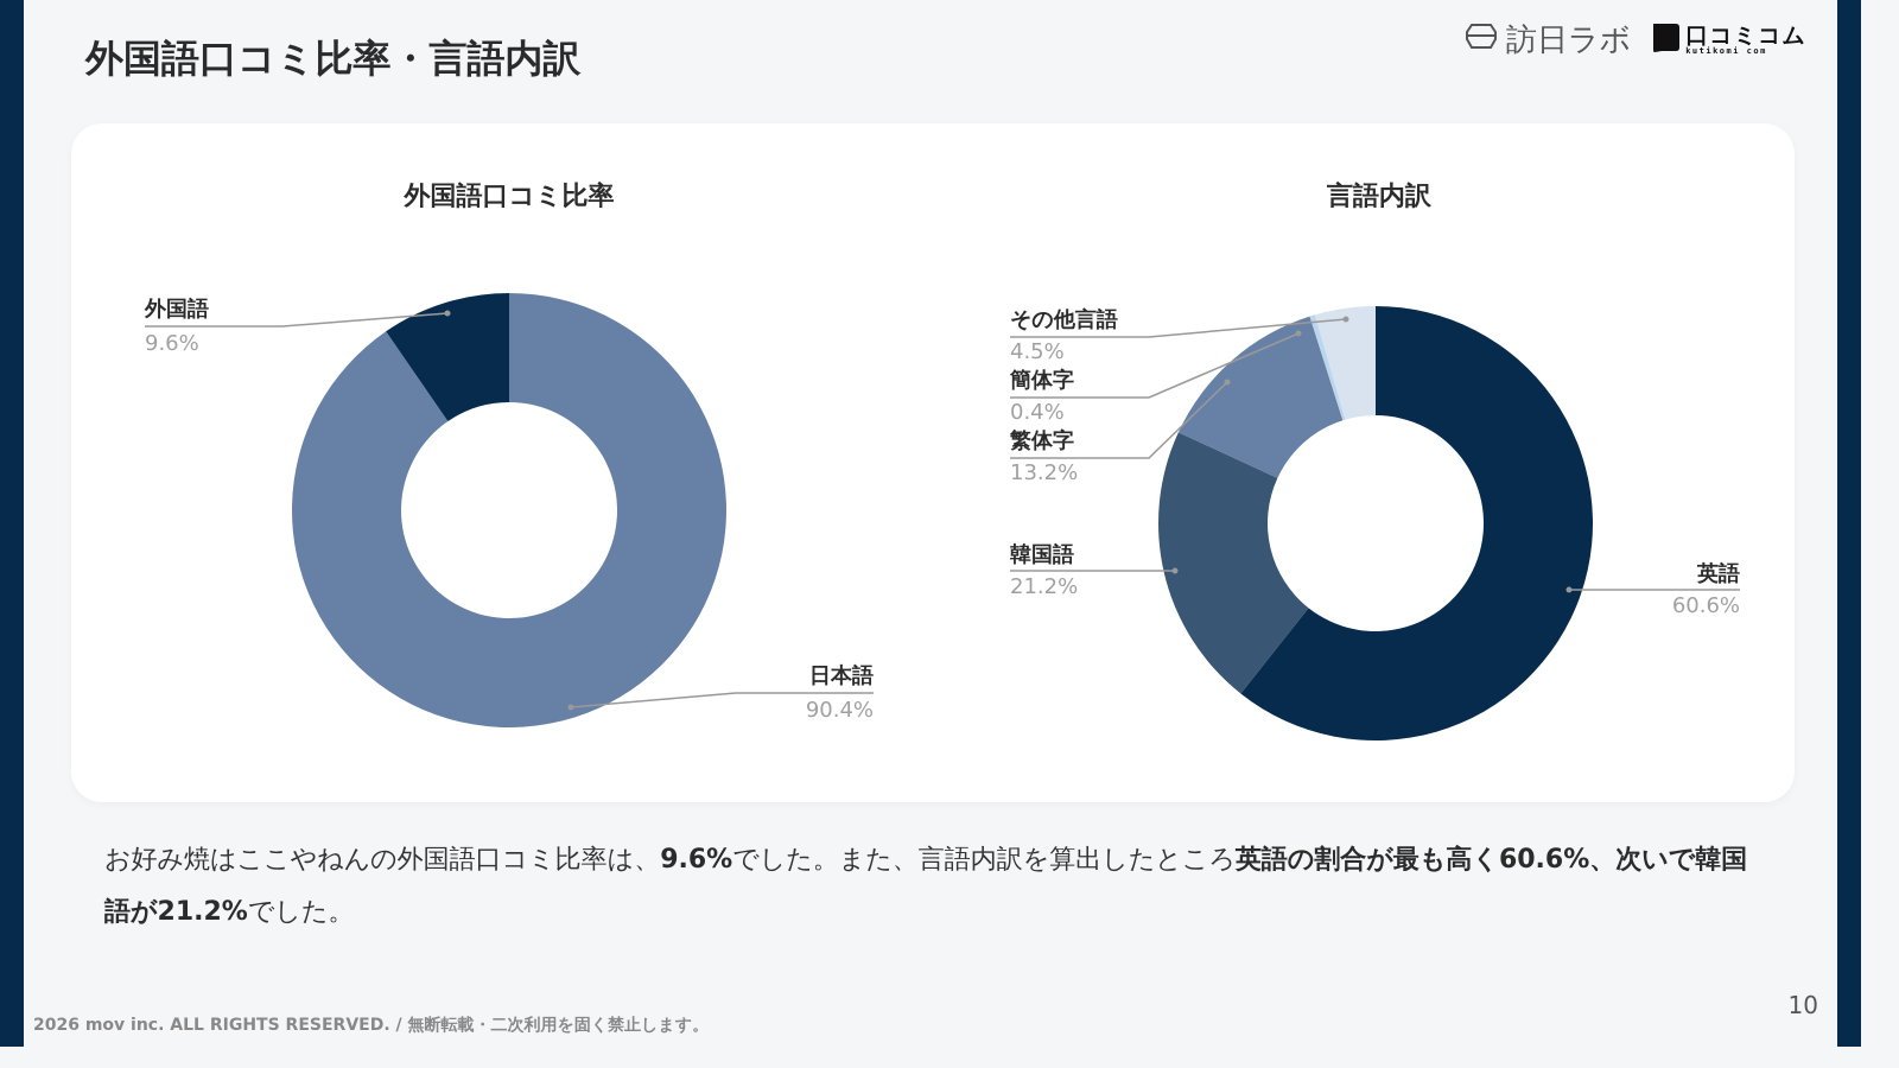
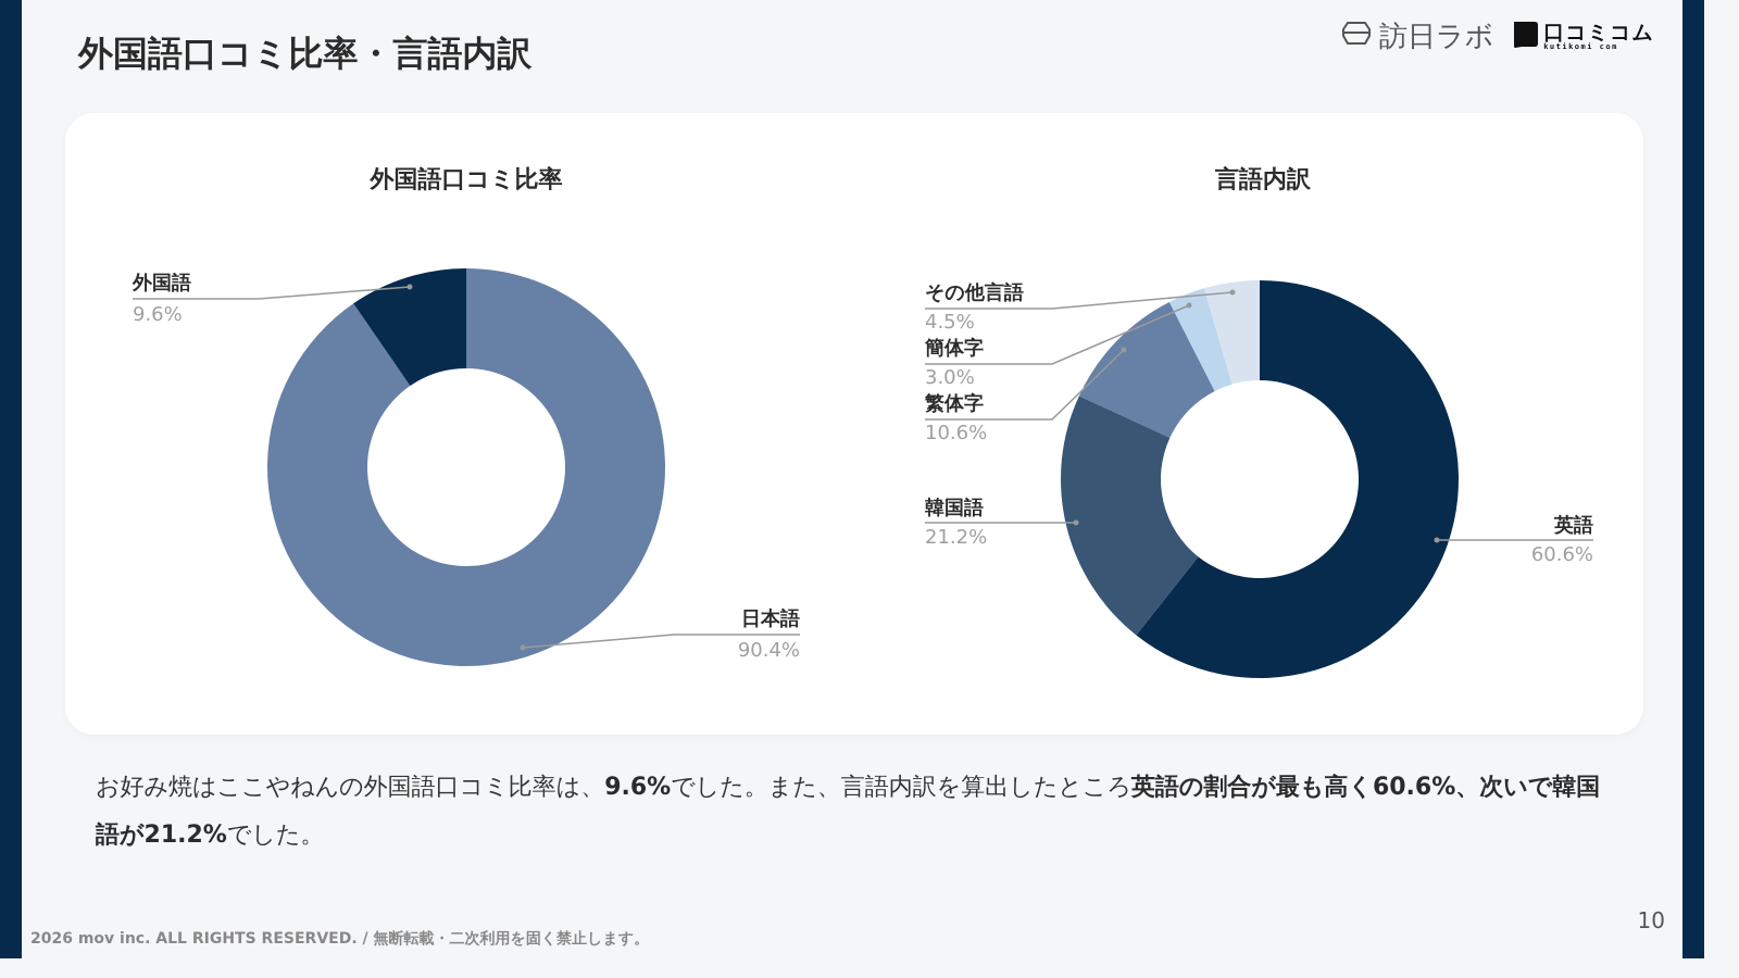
言語内訳/繁体字: 13.2% -> 10.6%
言語内訳/簡体字: 0.4% -> 3.0%
